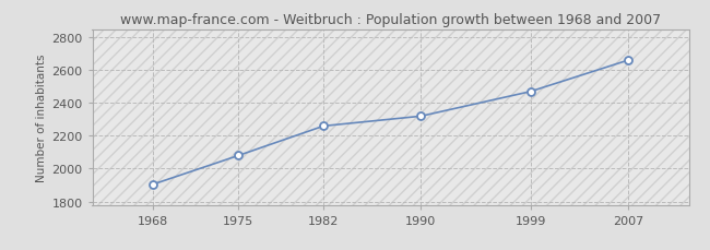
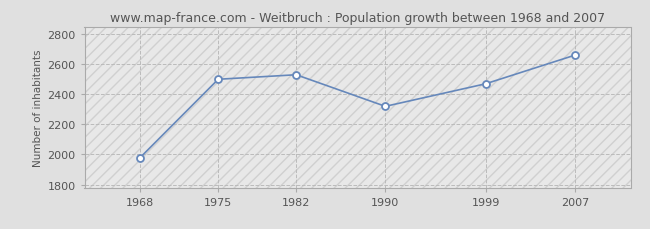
1968: 1900 -> 1980
1975: 2080 -> 2500
1982: 2260 -> 2530
